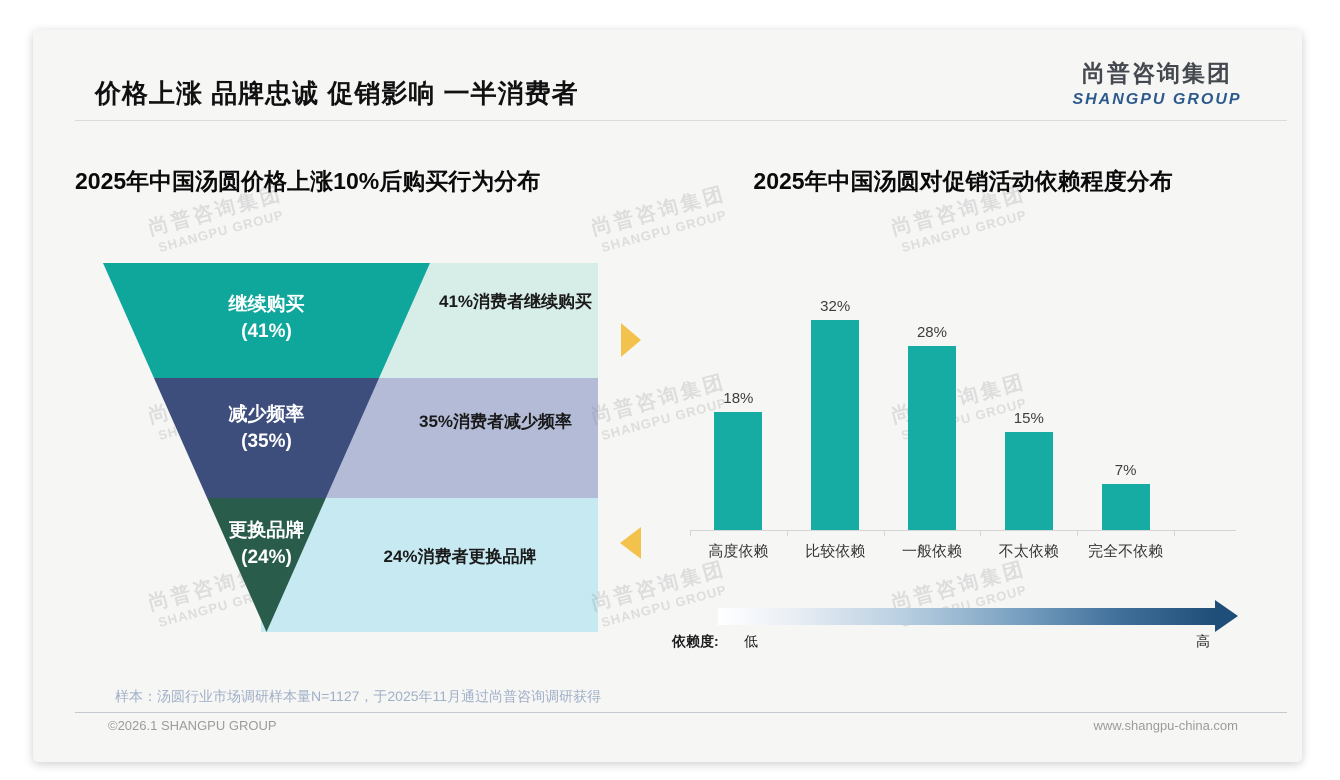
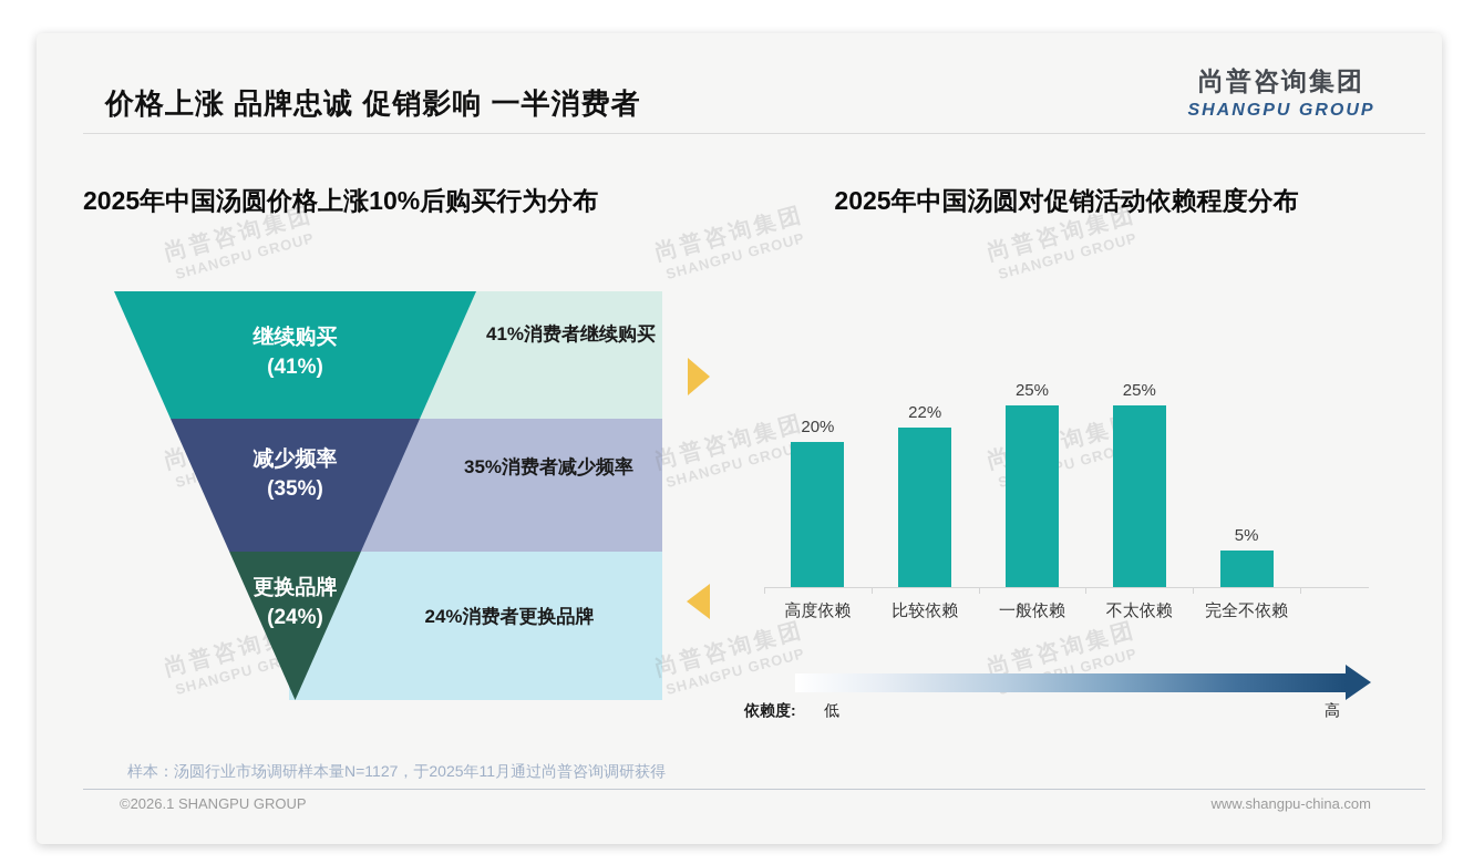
2025年中国汤圆对促销活动依赖程度分布/高度依赖: 18% -> 20%
2025年中国汤圆对促销活动依赖程度分布/比较依赖: 32% -> 22%
2025年中国汤圆对促销活动依赖程度分布/一般依赖: 28% -> 25%
2025年中国汤圆对促销活动依赖程度分布/不太依赖: 15% -> 25%
2025年中国汤圆对促销活动依赖程度分布/完全不依赖: 7% -> 5%
